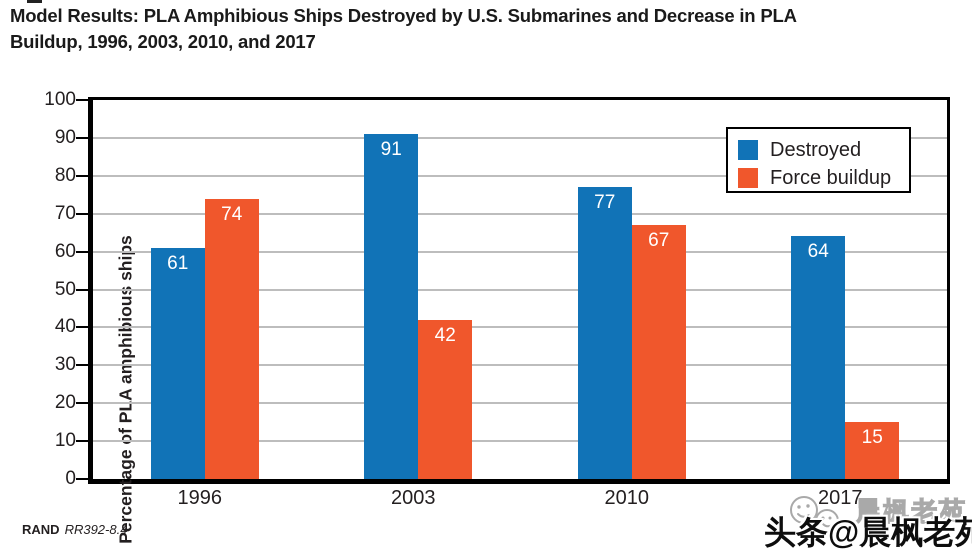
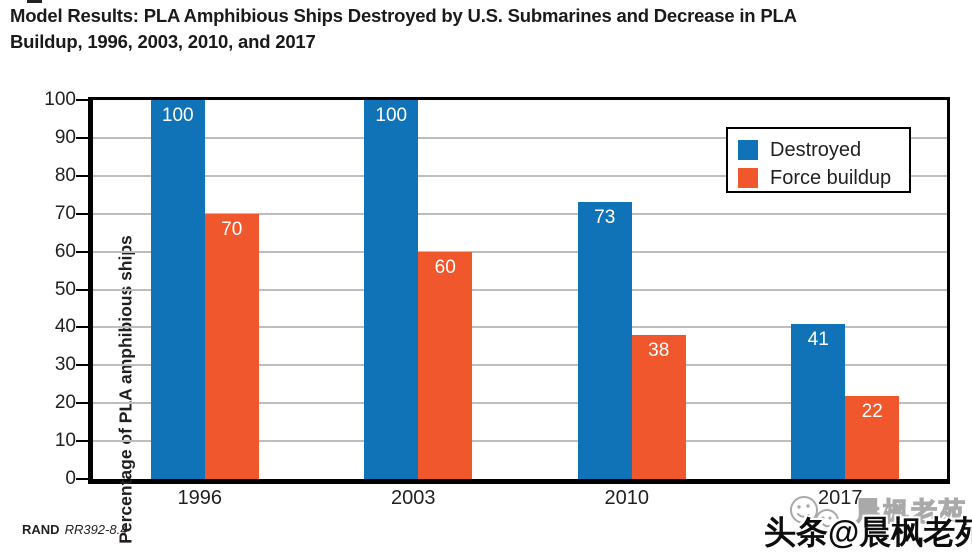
Destroyed/1996: 61 -> 100
Force buildup/1996: 74 -> 70
Destroyed/2003: 91 -> 100
Force buildup/2003: 42 -> 60
Destroyed/2010: 77 -> 73
Force buildup/2010: 67 -> 38
Destroyed/2017: 64 -> 41
Force buildup/2017: 15 -> 22
